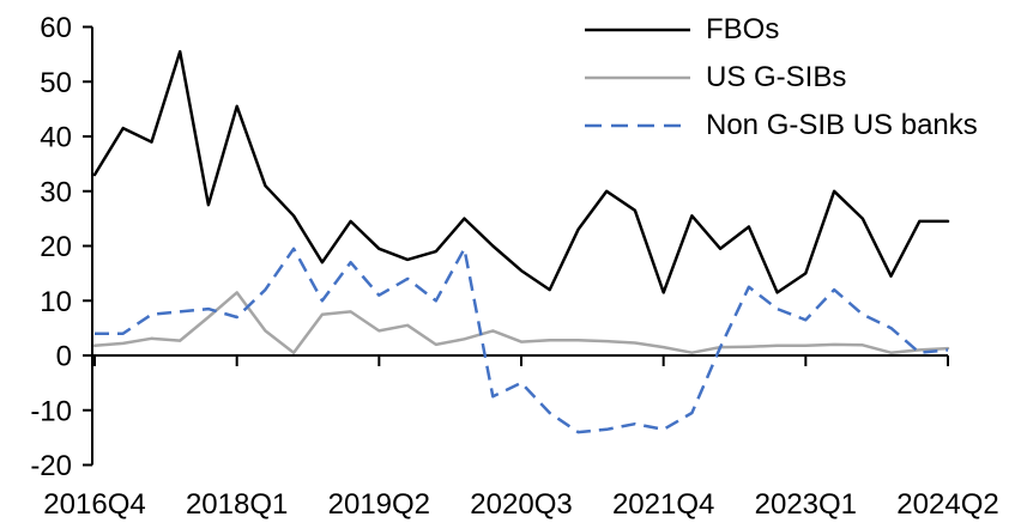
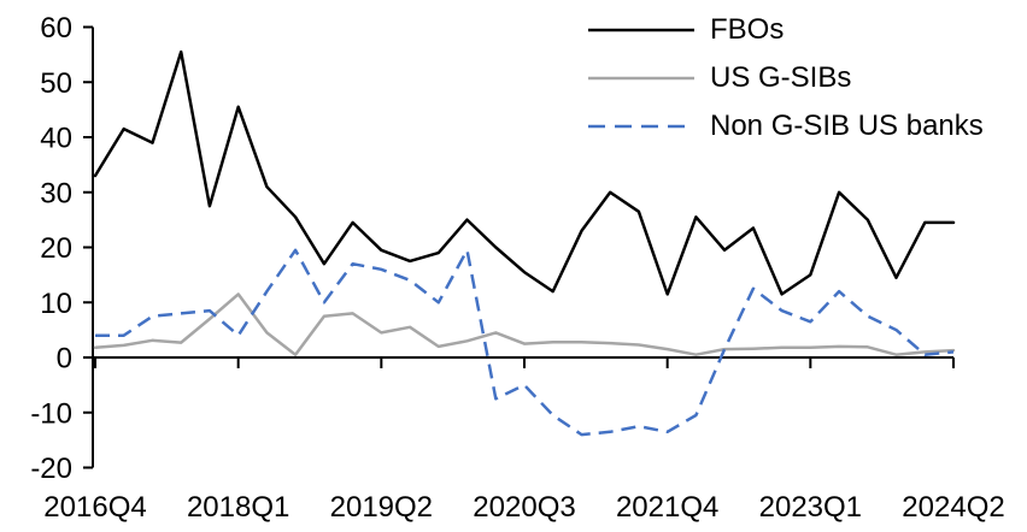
Non G-SIB US banks/2018Q1: 7 -> 4
Non G-SIB US banks/2019Q2: 11 -> 16
